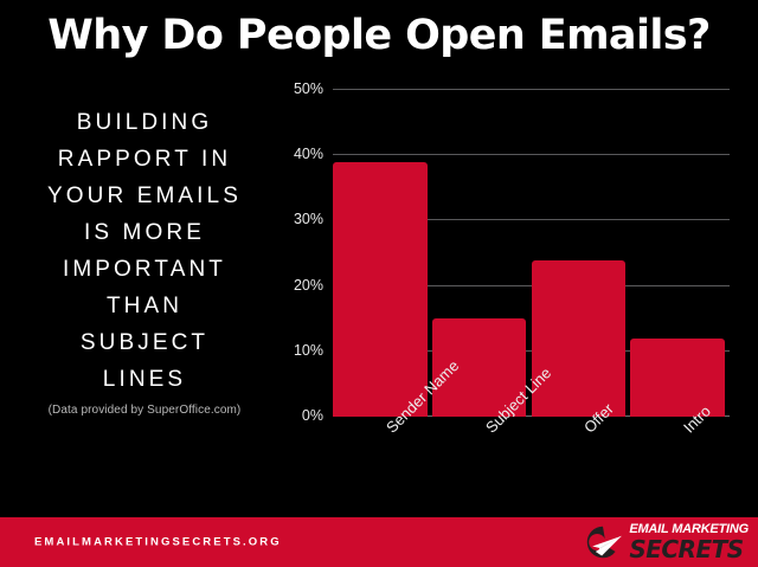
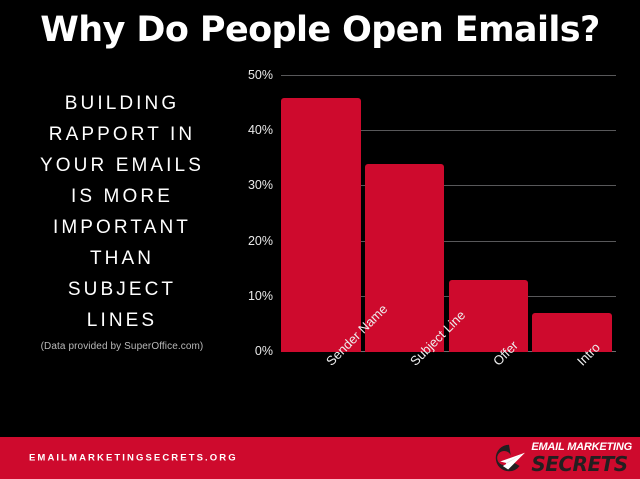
Sender Name: 39% -> 46%
Subject Line: 15% -> 34%
Offer: 24% -> 13%
Intro: 12% -> 7%
